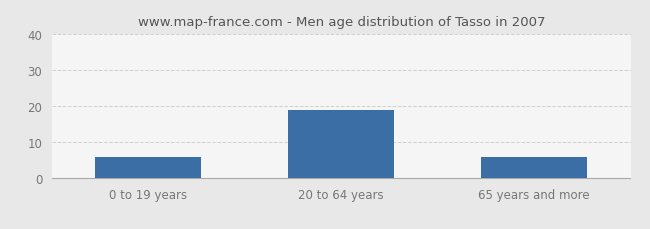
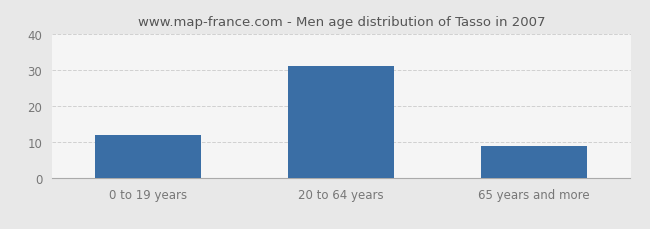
0 to 19 years: 6 -> 12
20 to 64 years: 19 -> 31
65 years and more: 6 -> 9
